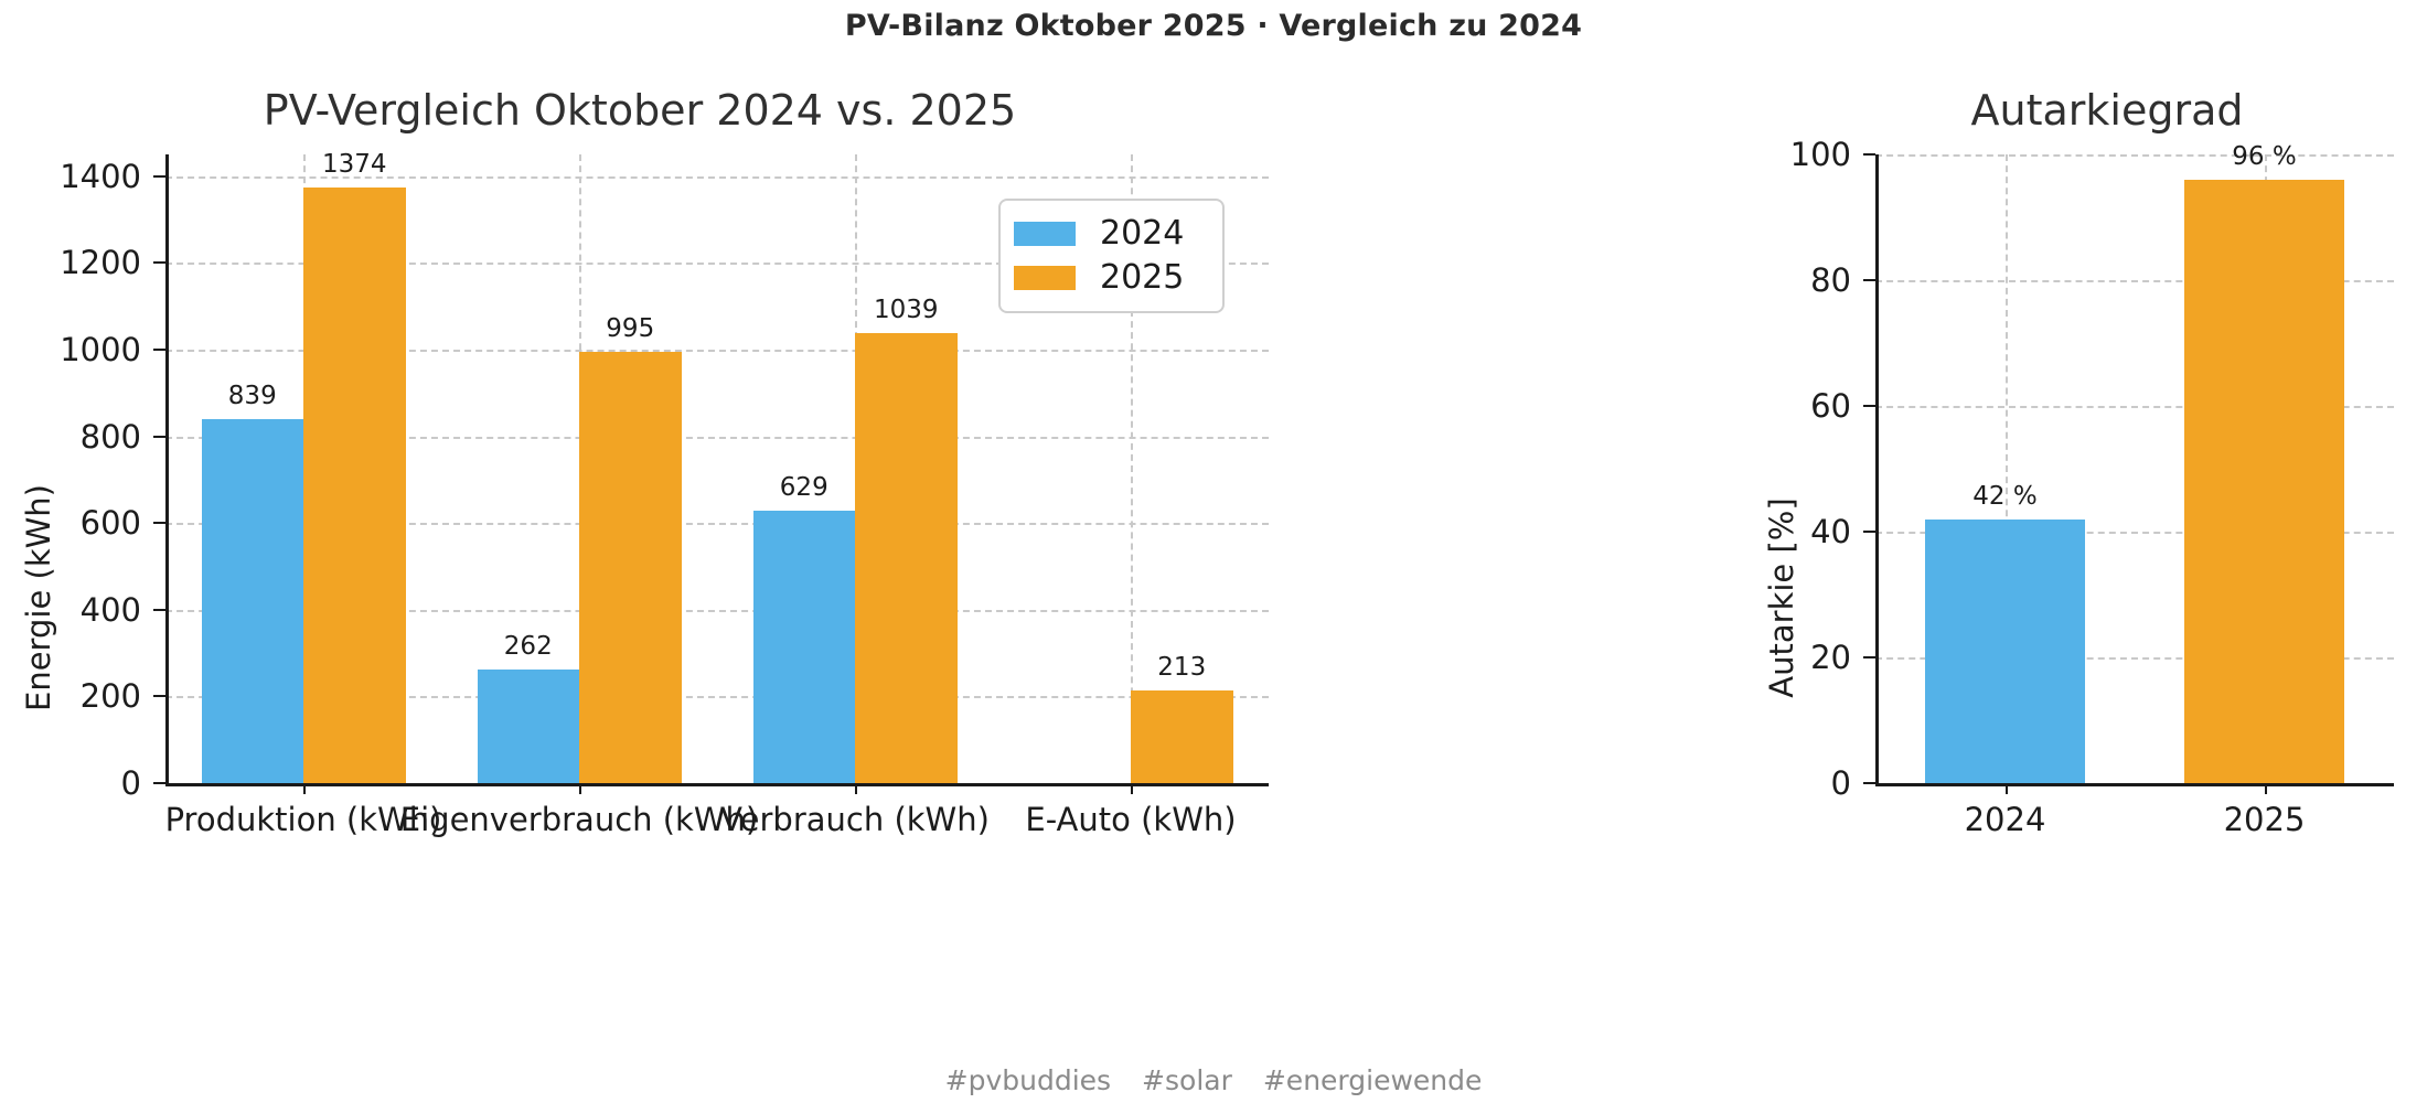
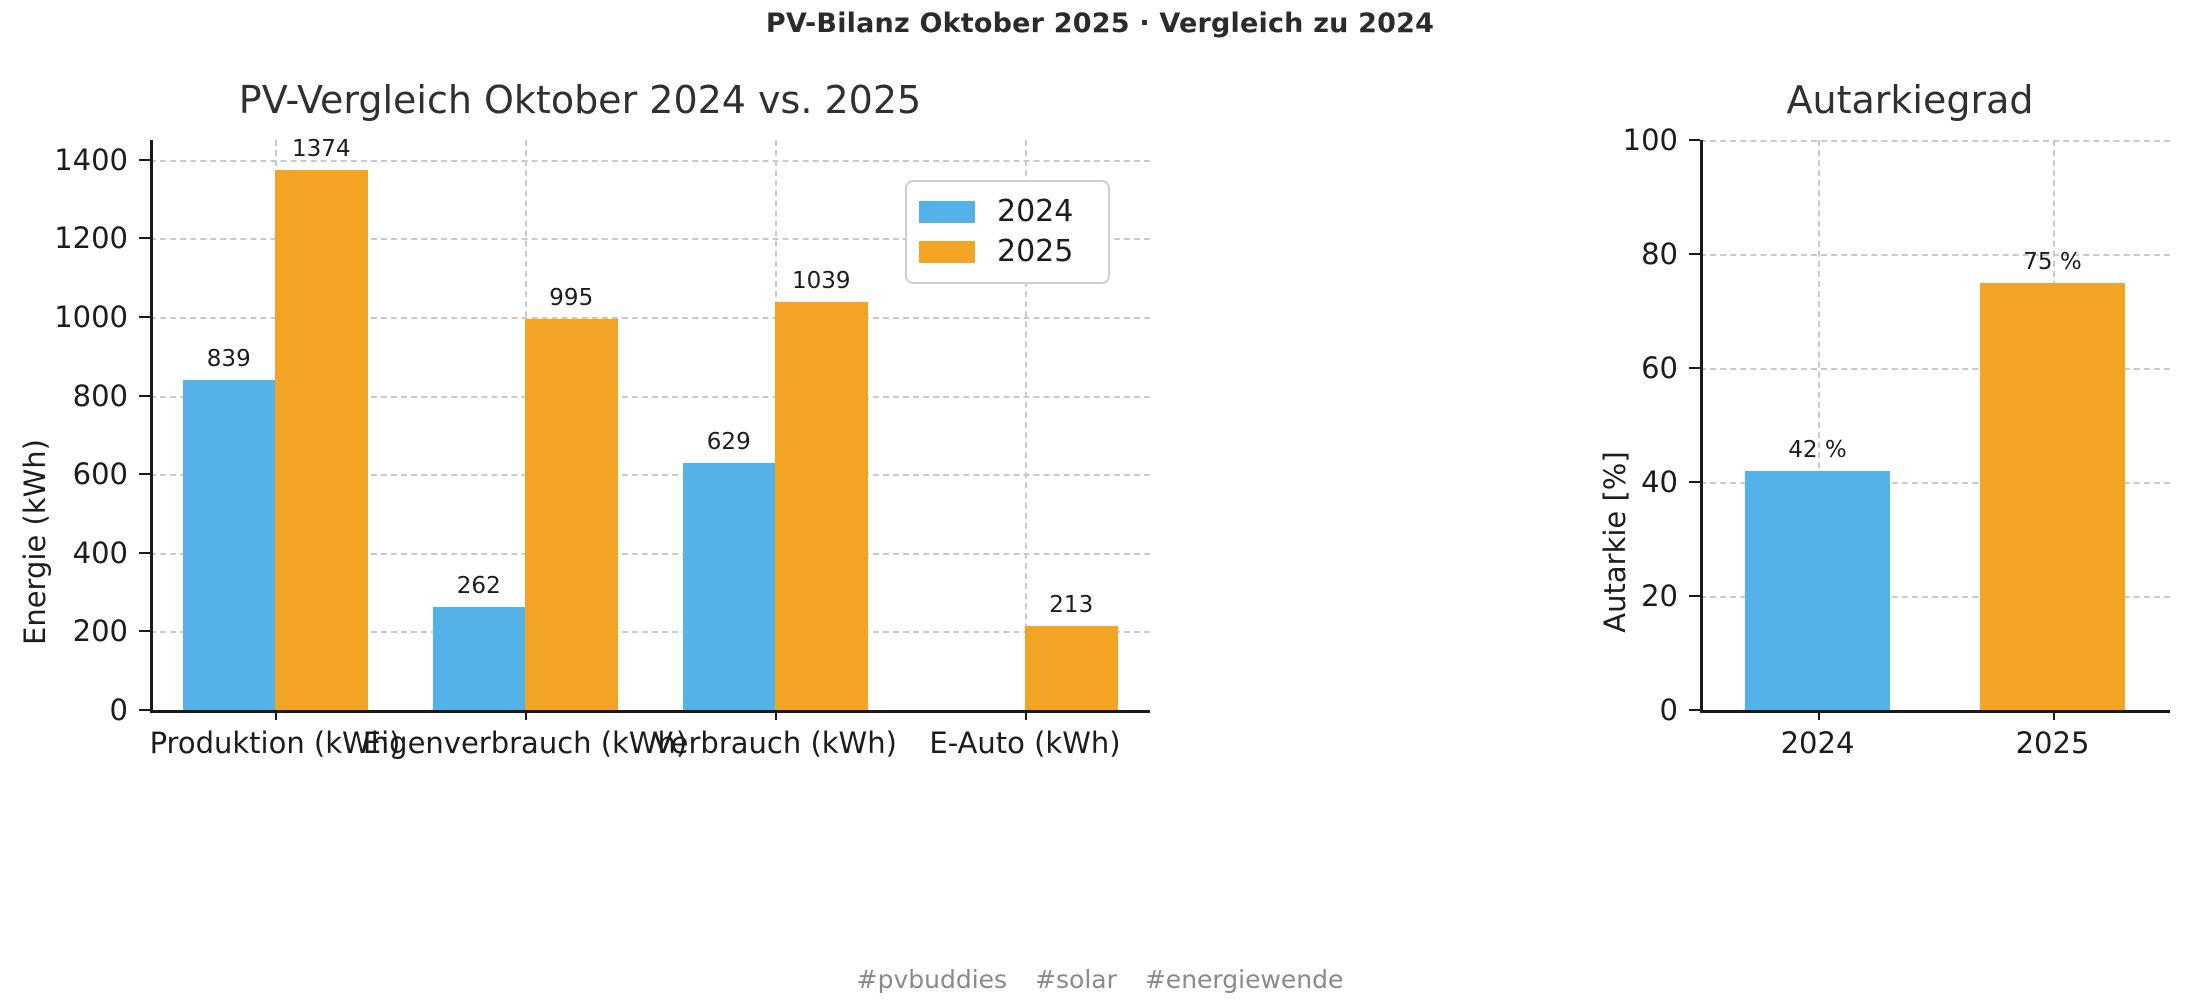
Autarkiegrad/2025: 96 -> 75
